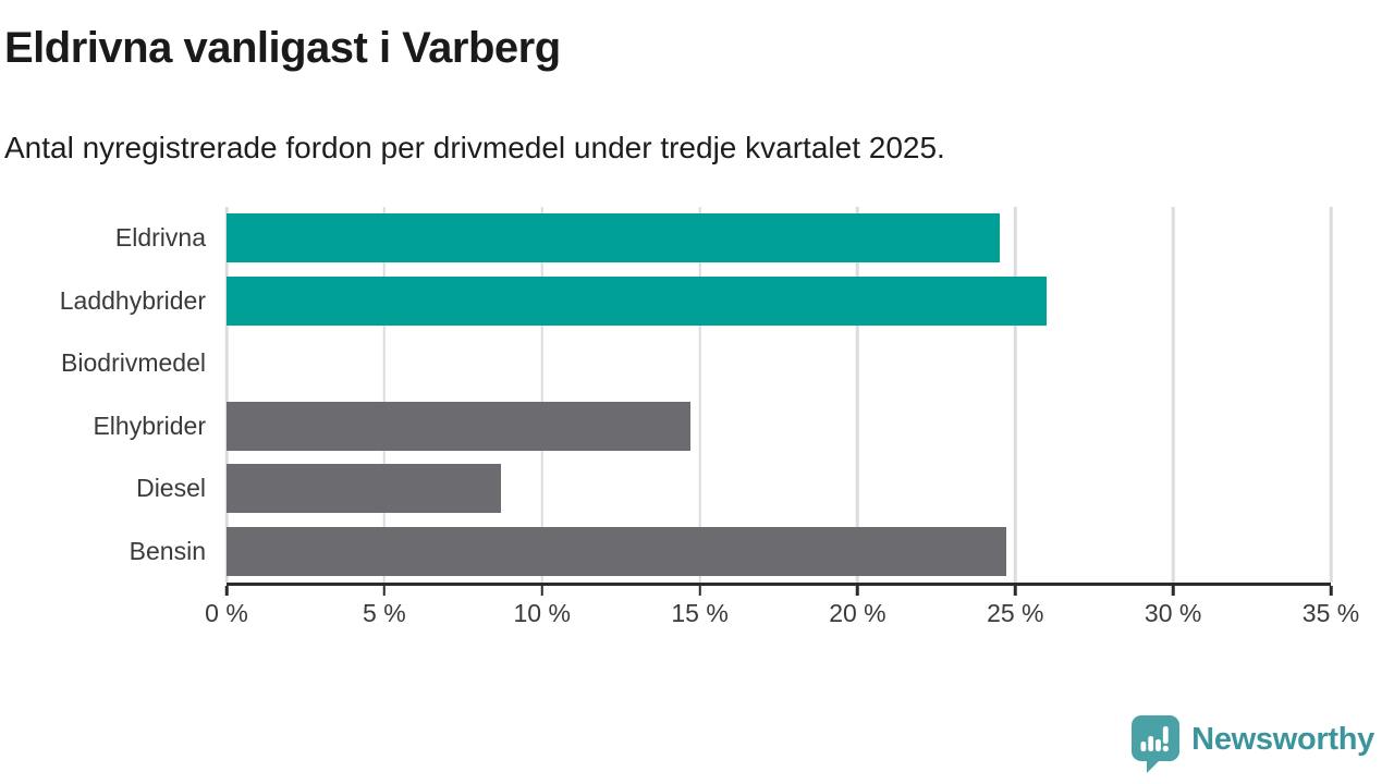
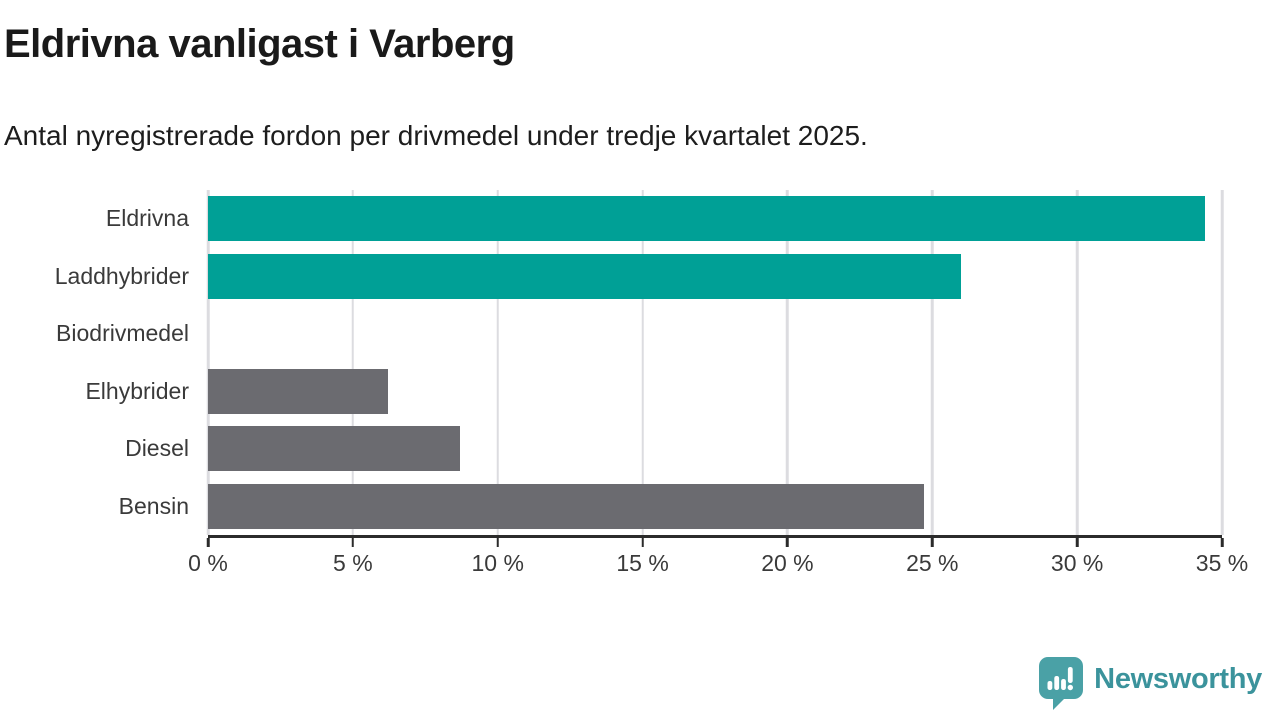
Eldrivna: 24.5% -> 34.4%
Elhybrider: 14.7% -> 6.2%
